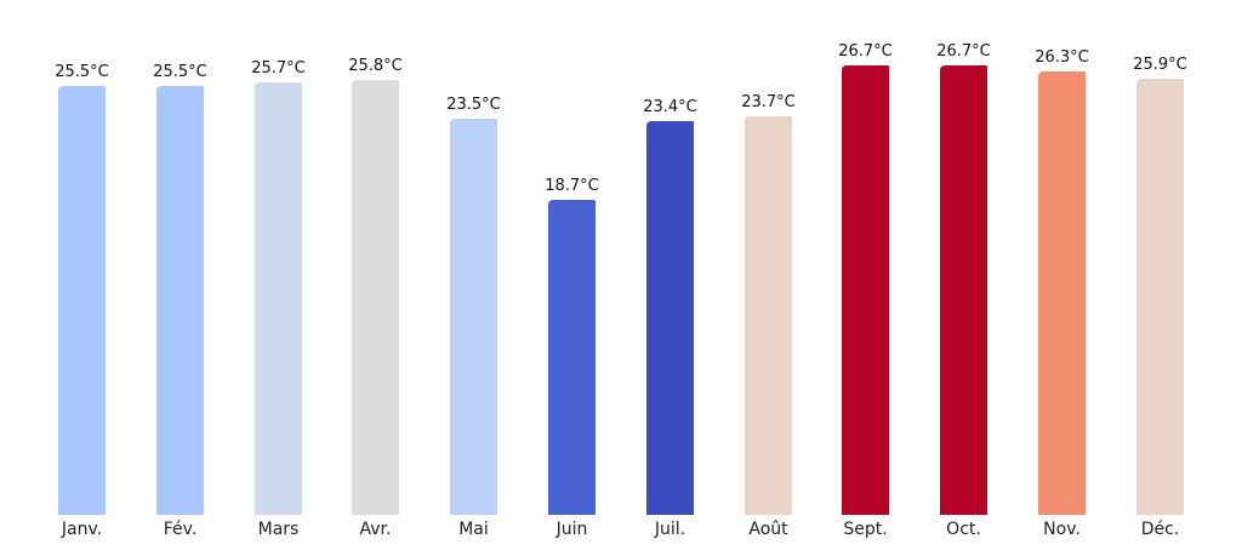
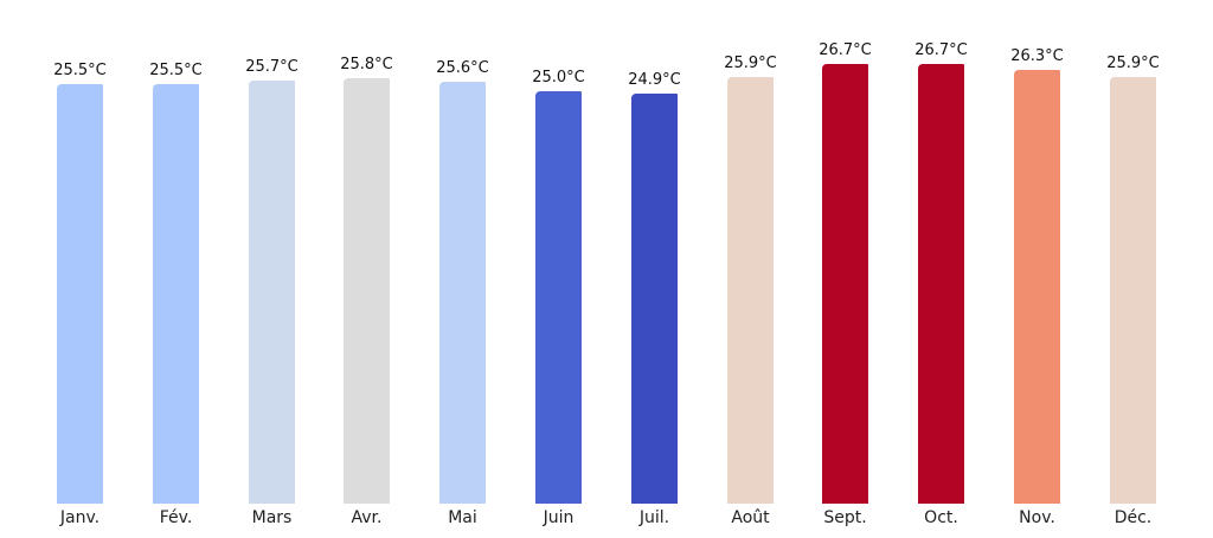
Mai: 23.5°C -> 25.6°C
Juin: 18.7°C -> 25.0°C
Juil.: 23.4°C -> 24.9°C
Août: 23.7°C -> 25.9°C
